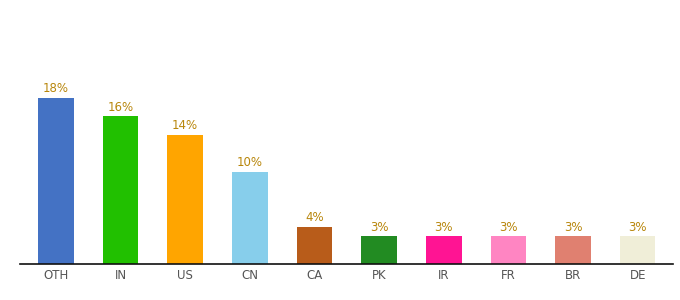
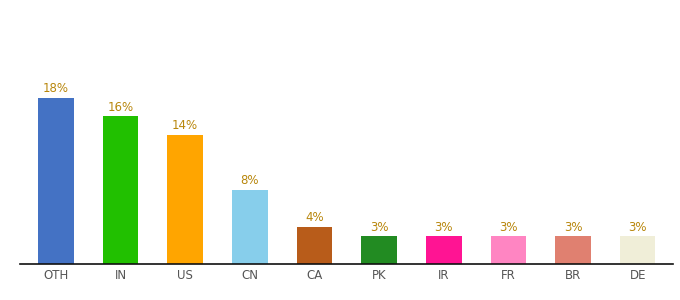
CN: 10% -> 8%
